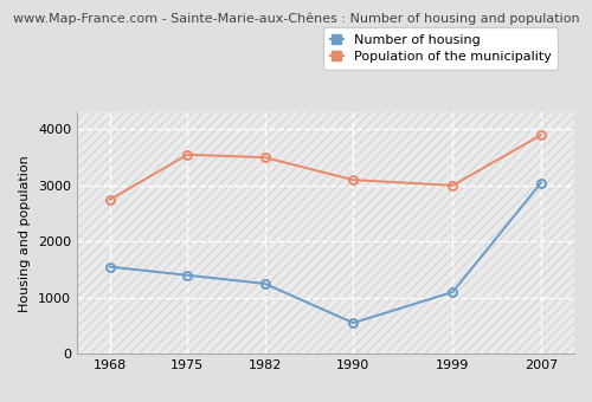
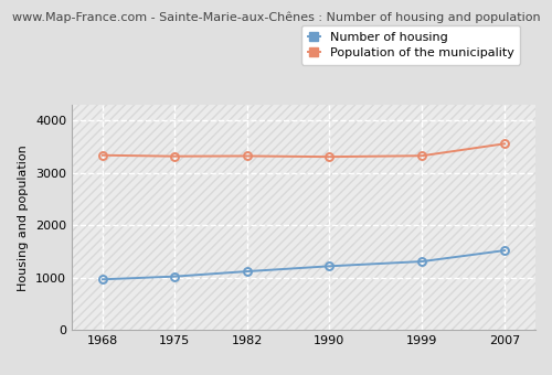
Number of housing/1968: 1550 -> 970
Population of the municipality/1968: 2750 -> 3340
Number of housing/1975: 1400 -> 1020
Population of the municipality/1975: 3550 -> 3320
Number of housing/1982: 1250 -> 1120
Population of the municipality/1982: 3500 -> 3320
Number of housing/1990: 550 -> 1220
Population of the municipality/1990: 3100 -> 3310
Number of housing/1999: 1100 -> 1310
Population of the municipality/1999: 3000 -> 3330
Number of housing/2007: 3050 -> 1520
Population of the municipality/2007: 3900 -> 3560
